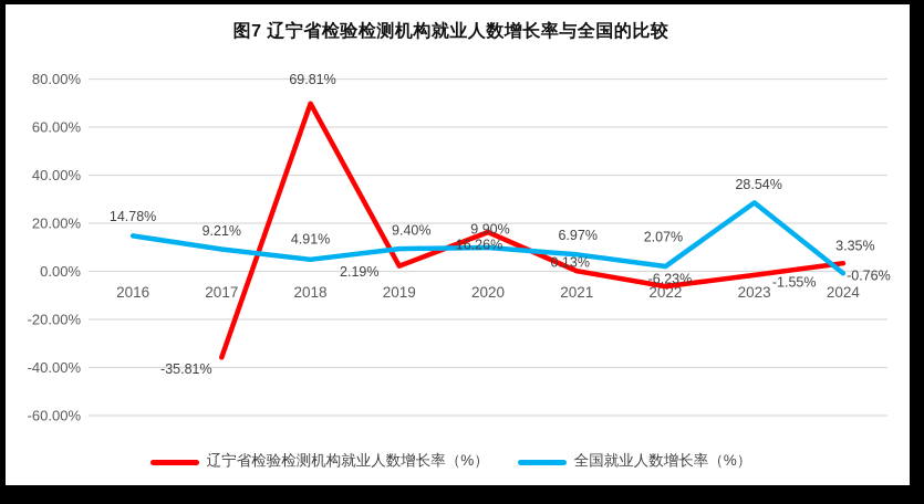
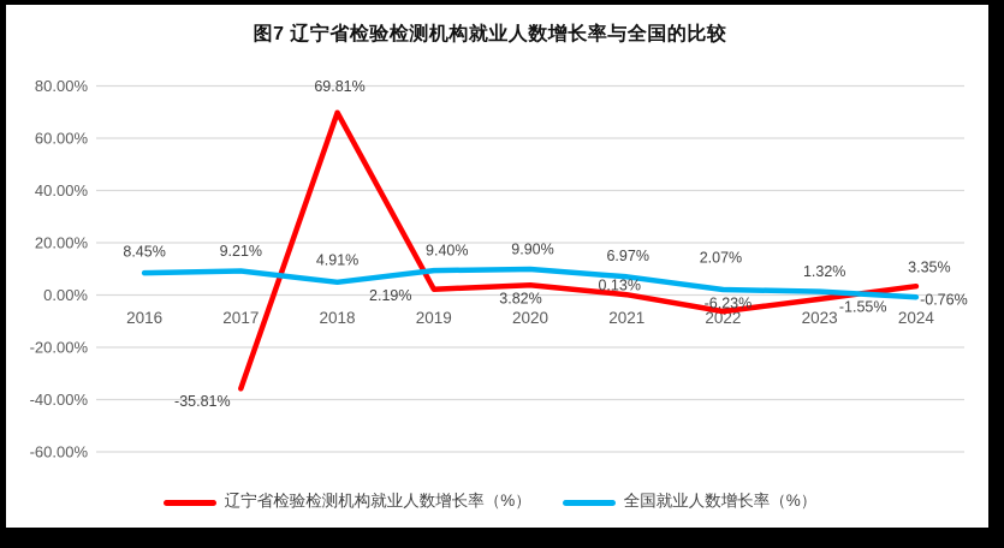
全国就业人数增长率（%）/2016: 14.78% -> 8.45%
辽宁省检验检测机构就业人数增长率（%）/2020: 16.26% -> 3.82%
全国就业人数增长率（%）/2023: 28.54% -> 1.32%
